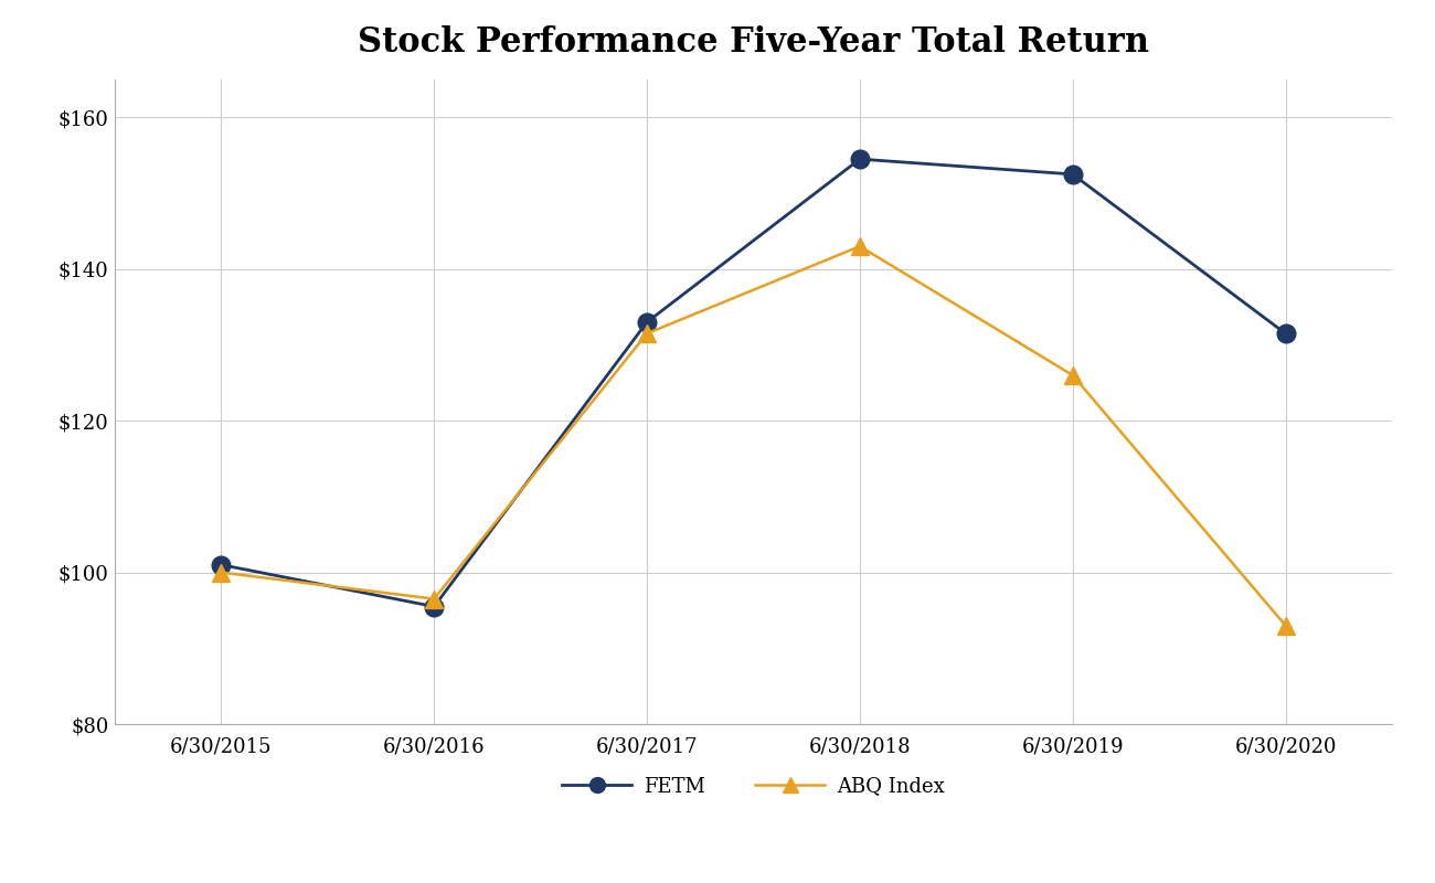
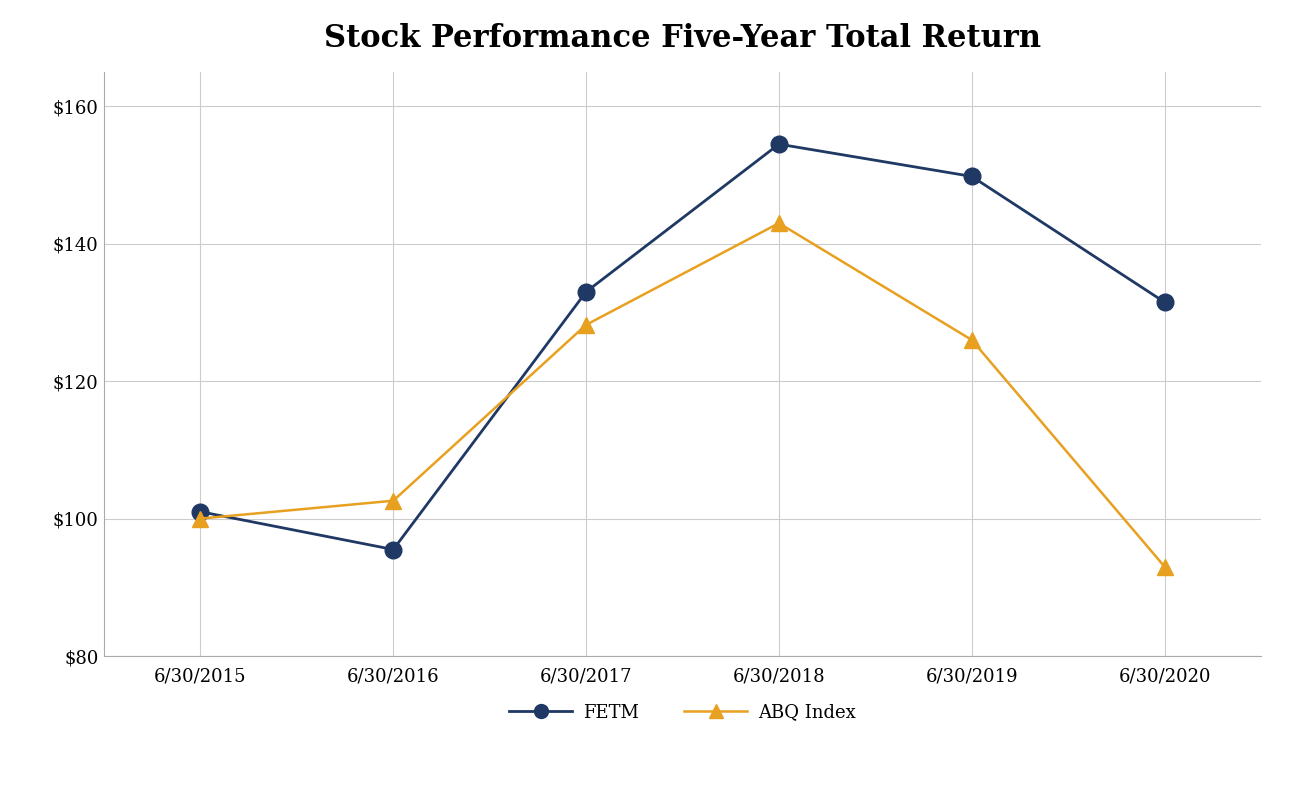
ABQ Index/6/30/2016: $96.5 -> $102.6
ABQ Index/6/30/2017: $131.5 -> $128.2
FETM/6/30/2019: $152.5 -> $149.8
